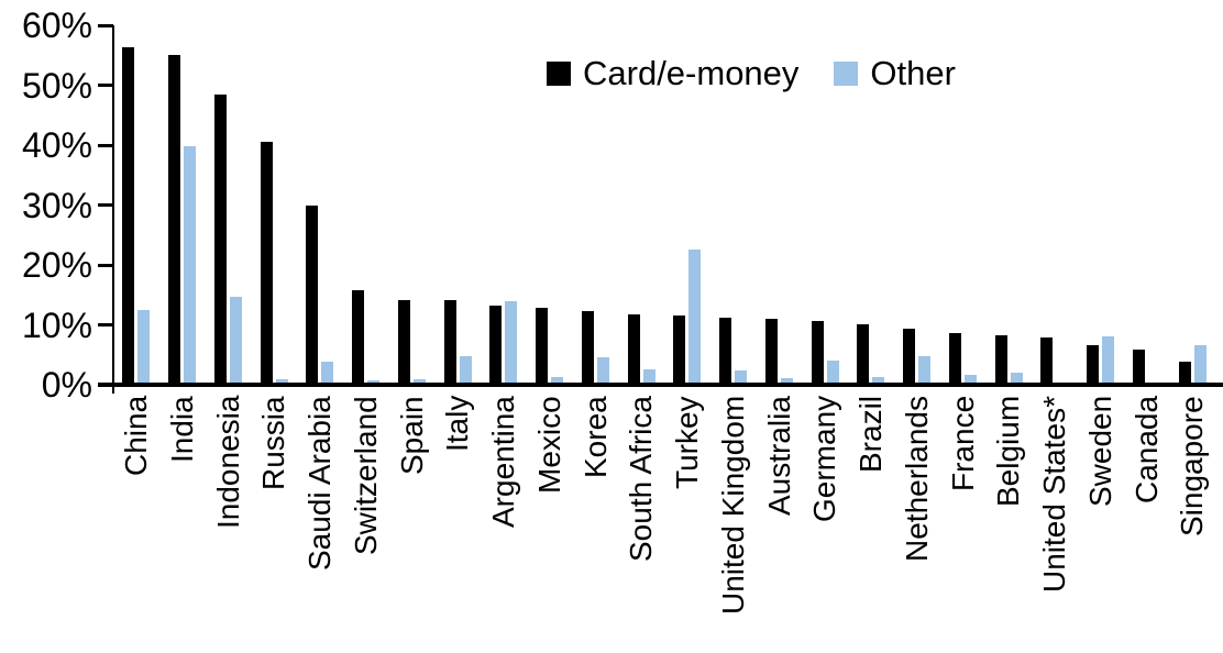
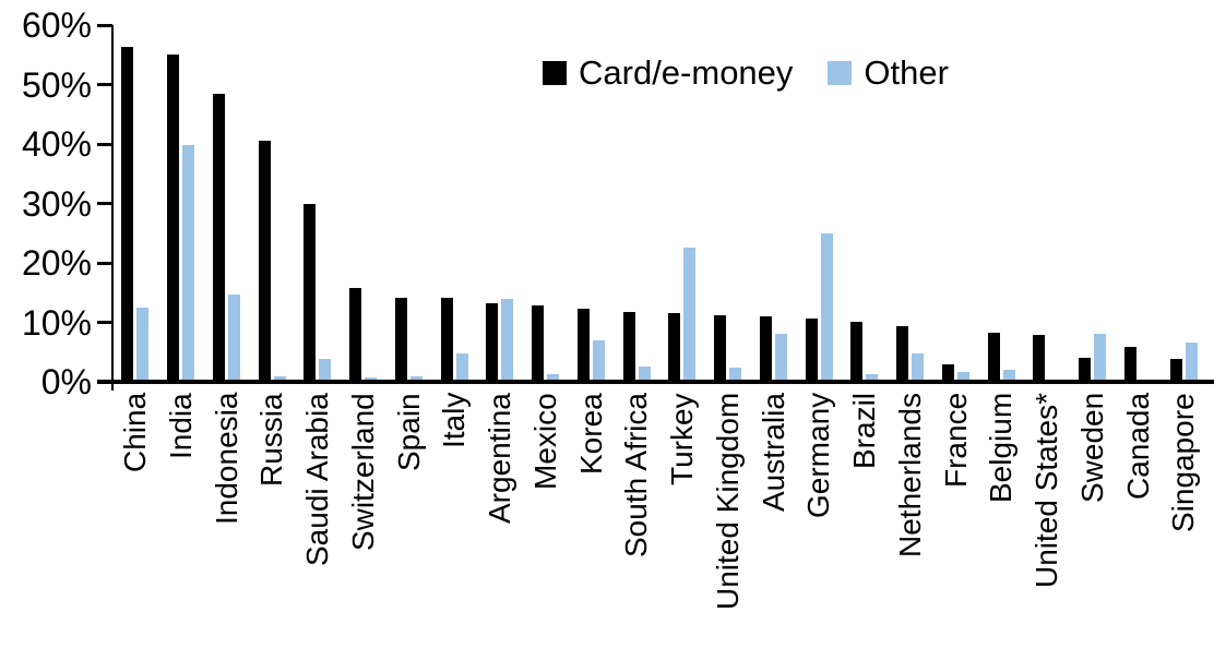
Other/Korea: 5% -> 7%
Other/Australia: 1% -> 8%
Other/Germany: 4% -> 25%
Card/e-money/France: 9% -> 3%
Card/e-money/Sweden: 7% -> 4%
